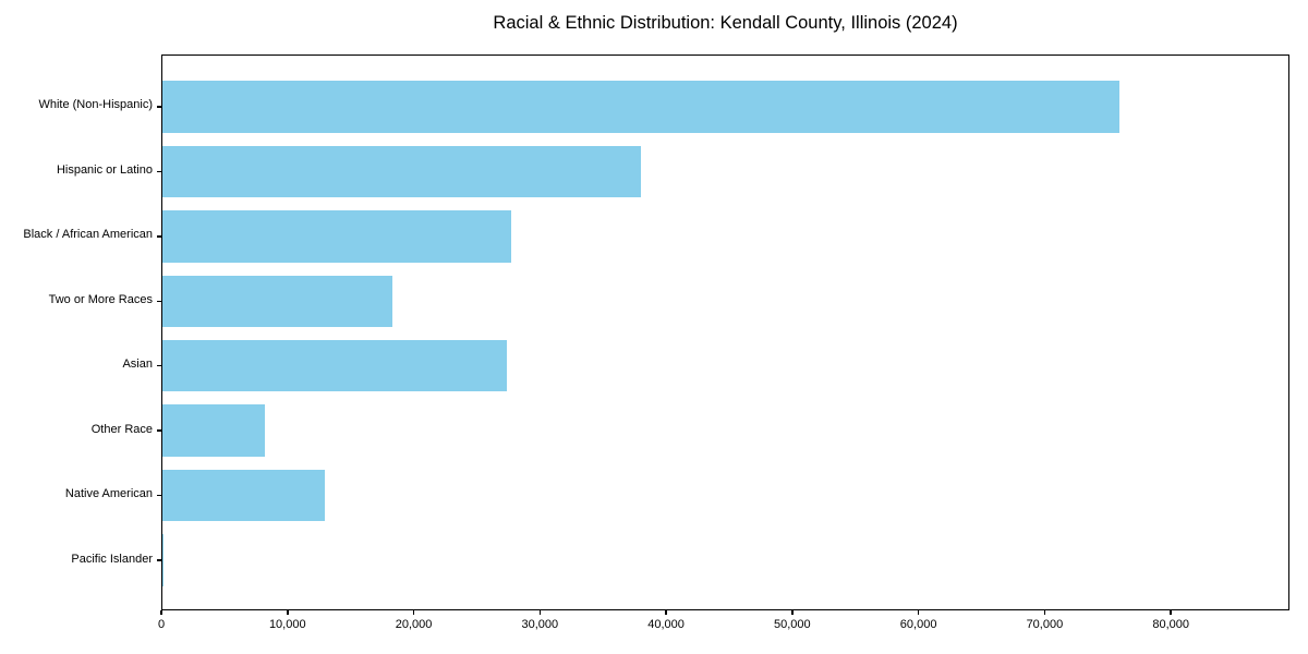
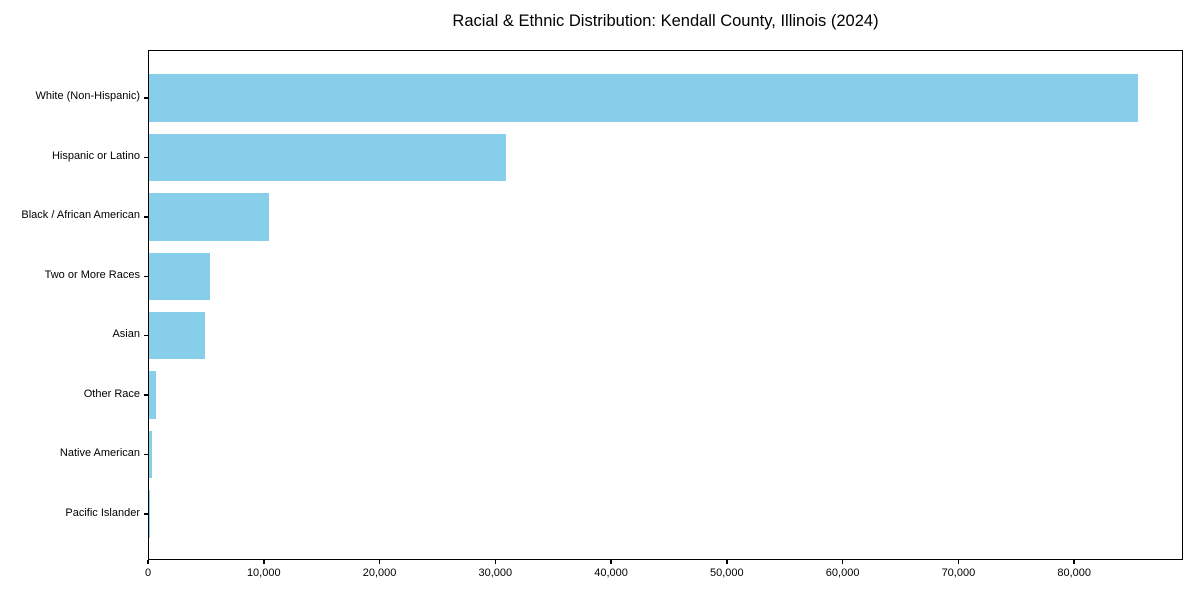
White (Non-Hispanic): 75800 -> 85400
Hispanic or Latino: 37900 -> 30800
Black / African American: 27600 -> 10400
Two or More Races: 18200 -> 5300
Asian: 27300 -> 4800
Other Race: 8100 -> 600
Native American: 12900 -> 300
